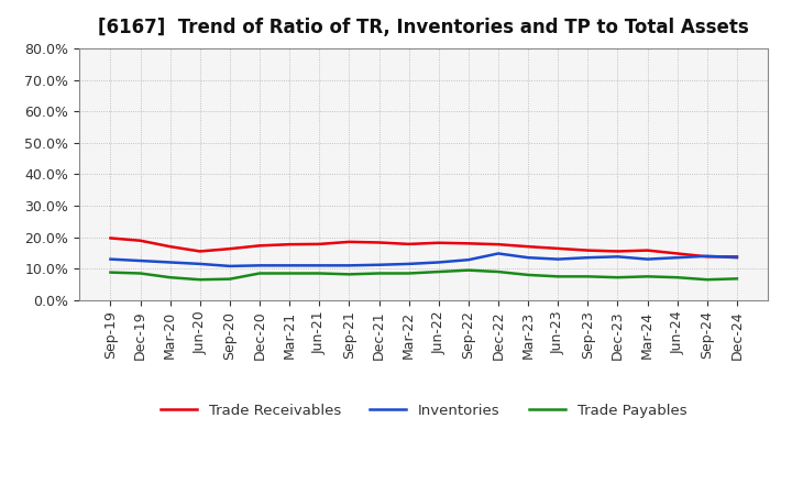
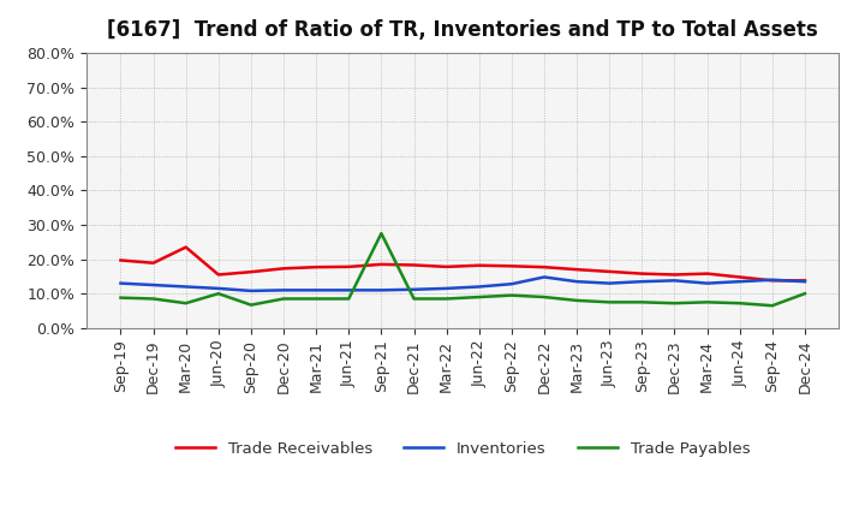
Trade Receivables/Mar-20: 17.0% -> 23.5%
Trade Payables/Jun-20: 6.5% -> 10.0%
Trade Payables/Sep-21: 8.2% -> 27.5%
Trade Payables/Dec-24: 6.8% -> 10.0%
